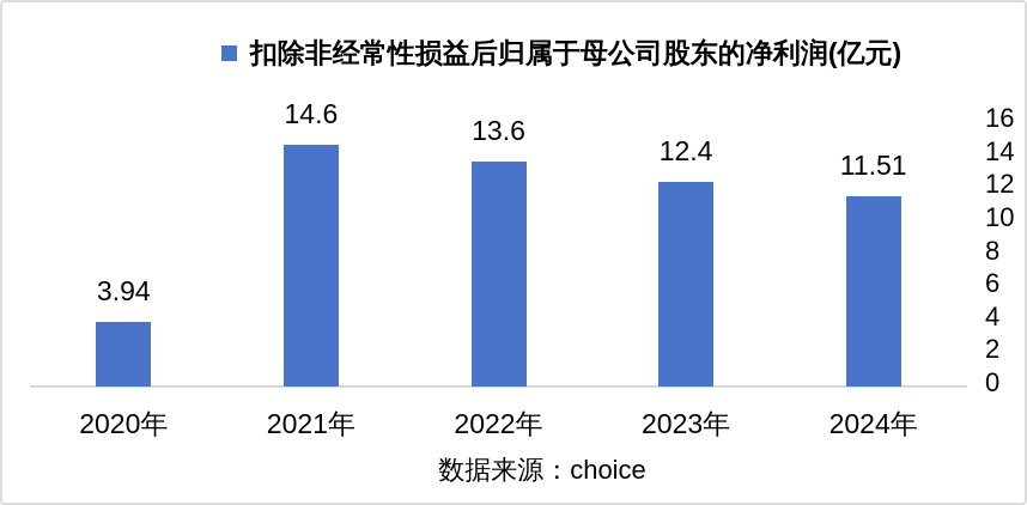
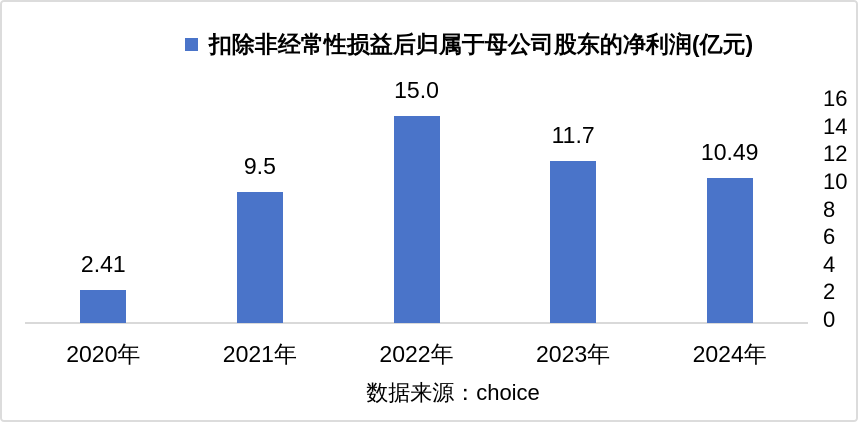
2020年: 3.94 -> 2.41
2021年: 14.6 -> 9.5
2022年: 13.6 -> 15.0
2023年: 12.4 -> 11.7
2024年: 11.51 -> 10.49
